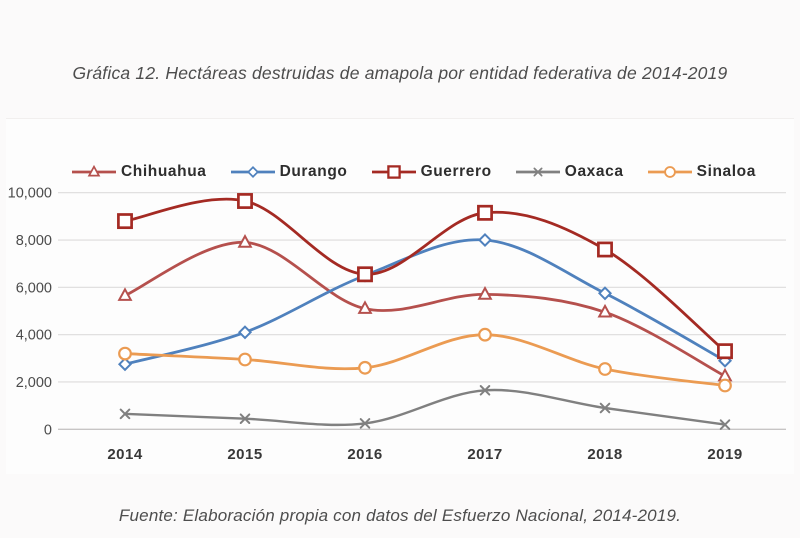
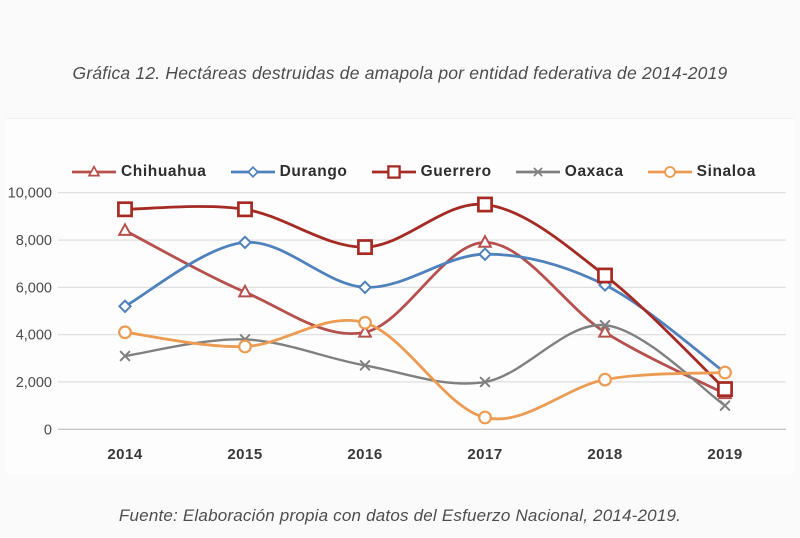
Chihuahua/2014: 5600 -> 8400
Durango/2014: 2800 -> 5200
Guerrero/2014: 8800 -> 9300
Oaxaca/2014: 600 -> 3100
Sinaloa/2014: 3200 -> 4100
Chihuahua/2015: 7900 -> 5800
Durango/2015: 4100 -> 7900
Guerrero/2015: 9600 -> 9300
Oaxaca/2015: 400 -> 3800
Sinaloa/2015: 3000 -> 3500
Chihuahua/2016: 5100 -> 4100
Durango/2016: 6500 -> 6000
Guerrero/2016: 6600 -> 7700
Oaxaca/2016: 200 -> 2700
Sinaloa/2016: 2600 -> 4500
Chihuahua/2017: 5700 -> 7900
Durango/2017: 8000 -> 7400
Guerrero/2017: 9200 -> 9500
Oaxaca/2017: 1600 -> 2000
Sinaloa/2017: 4000 -> 500
Chihuahua/2018: 5000 -> 4100
Durango/2018: 5800 -> 6100
Guerrero/2018: 7600 -> 6500
Oaxaca/2018: 900 -> 4400
Sinaloa/2018: 2600 -> 2100
Chihuahua/2019: 2200 -> 1500
Durango/2019: 2900 -> 2400
Guerrero/2019: 3300 -> 1700
Oaxaca/2019: 200 -> 1000
Sinaloa/2019: 1800 -> 2400
